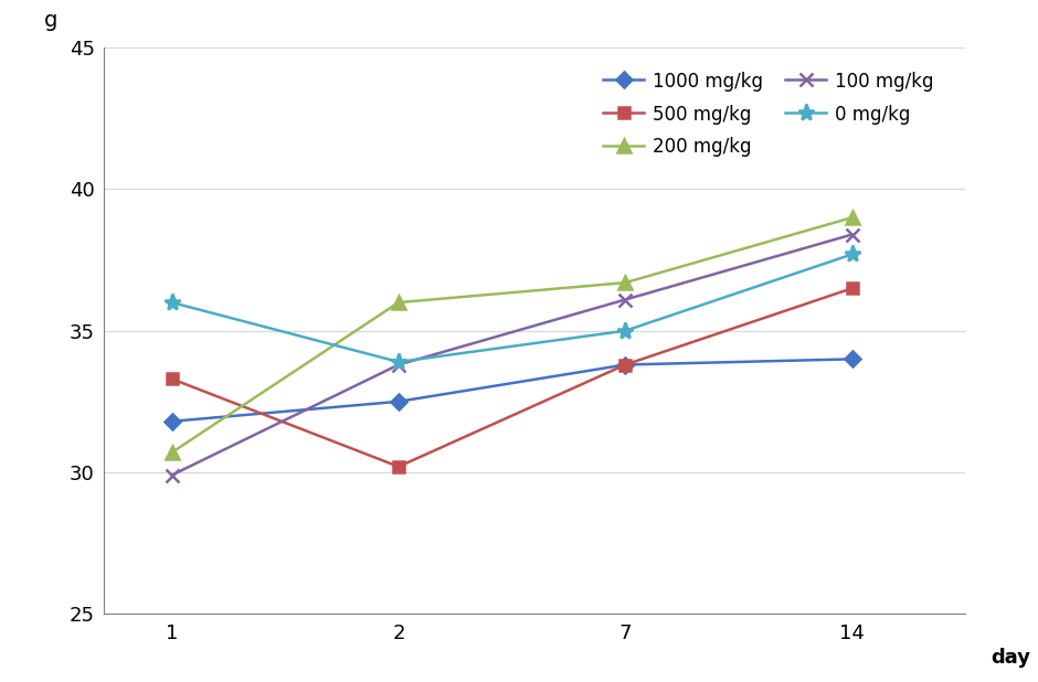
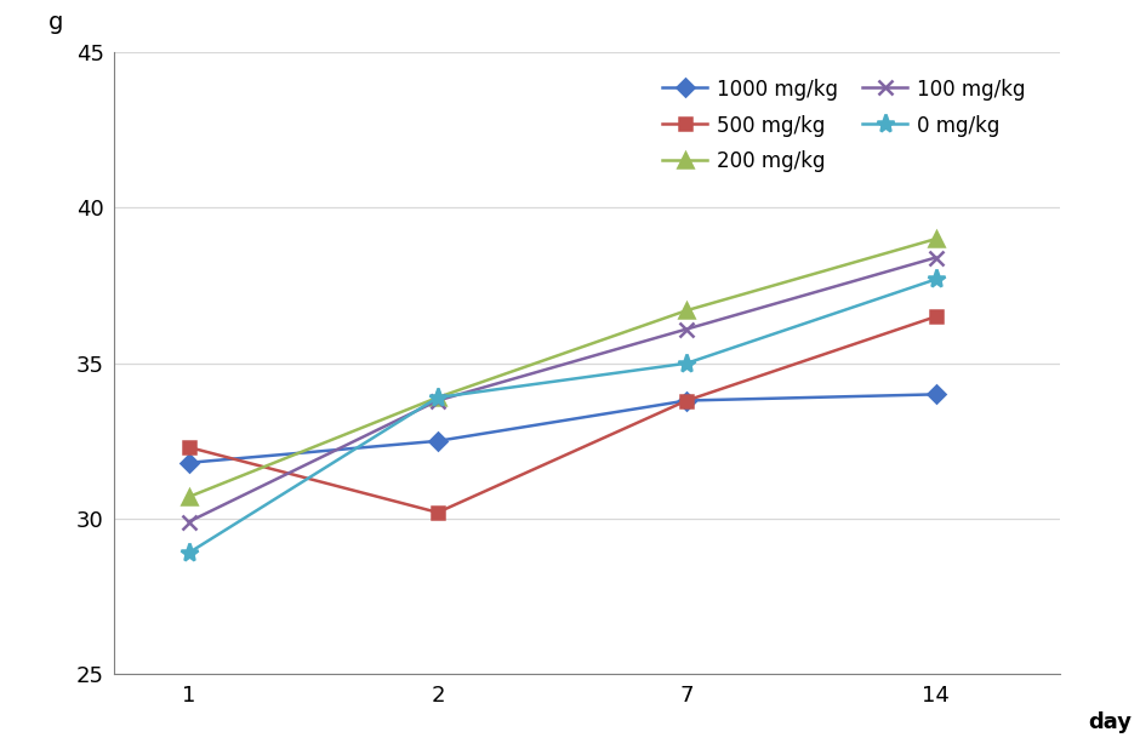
500 mg/kg/1: 33.3 -> 32.3
0 mg/kg/1: 36.0 -> 28.9
200 mg/kg/2: 36.0 -> 33.9
